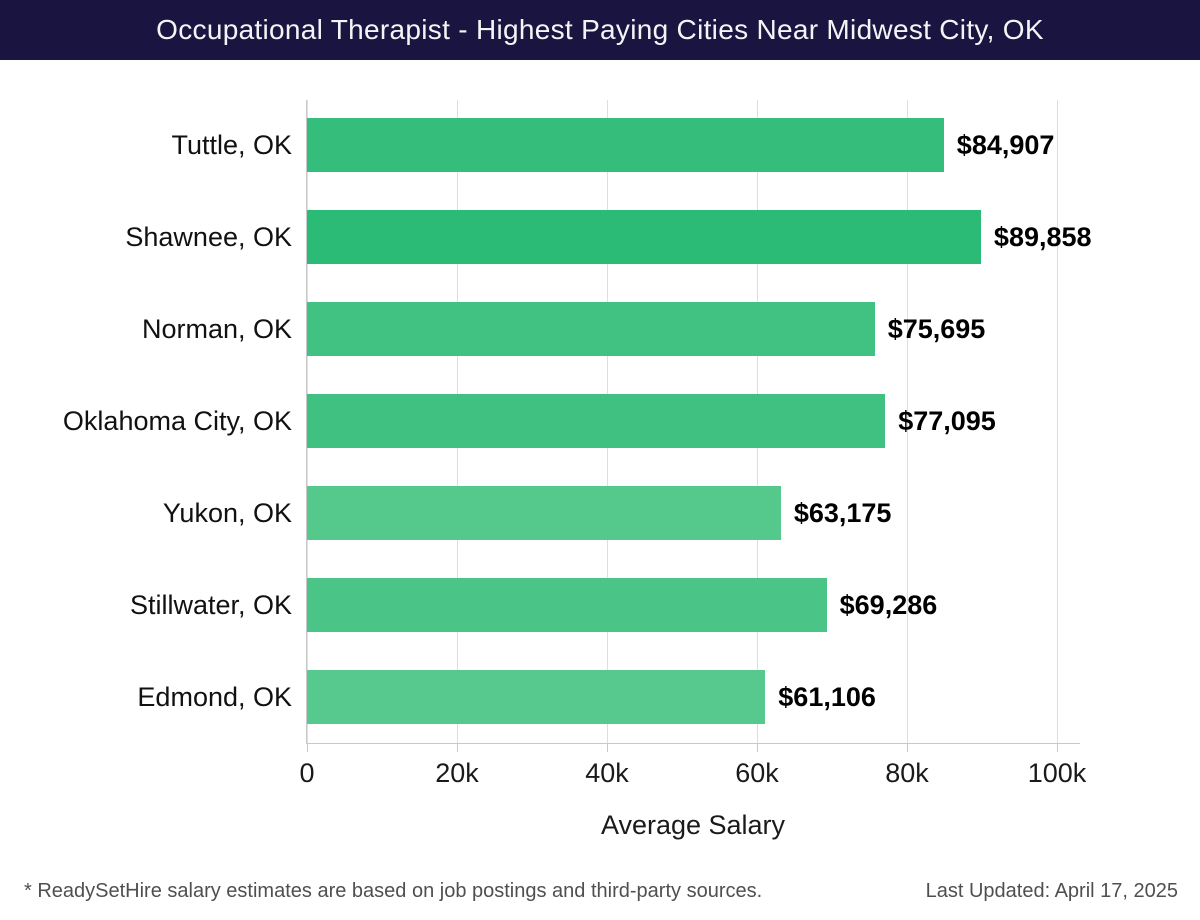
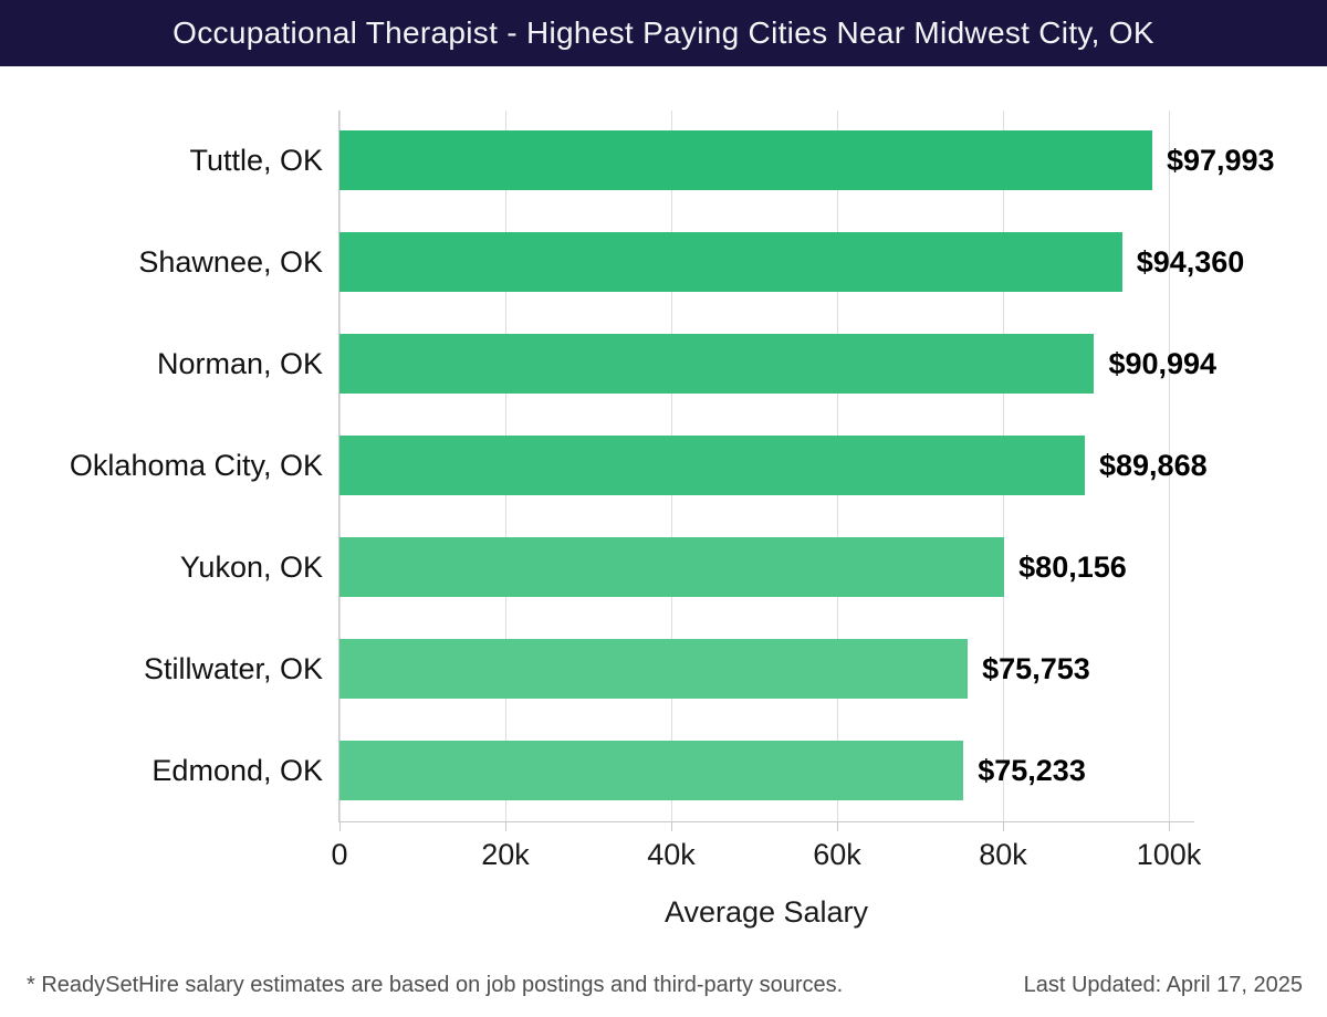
Tuttle, OK: $84,907 -> $97,993
Shawnee, OK: $89,858 -> $94,360
Norman, OK: $75,695 -> $90,994
Oklahoma City, OK: $77,095 -> $89,868
Yukon, OK: $63,175 -> $80,156
Stillwater, OK: $69,286 -> $75,753
Edmond, OK: $61,106 -> $75,233
